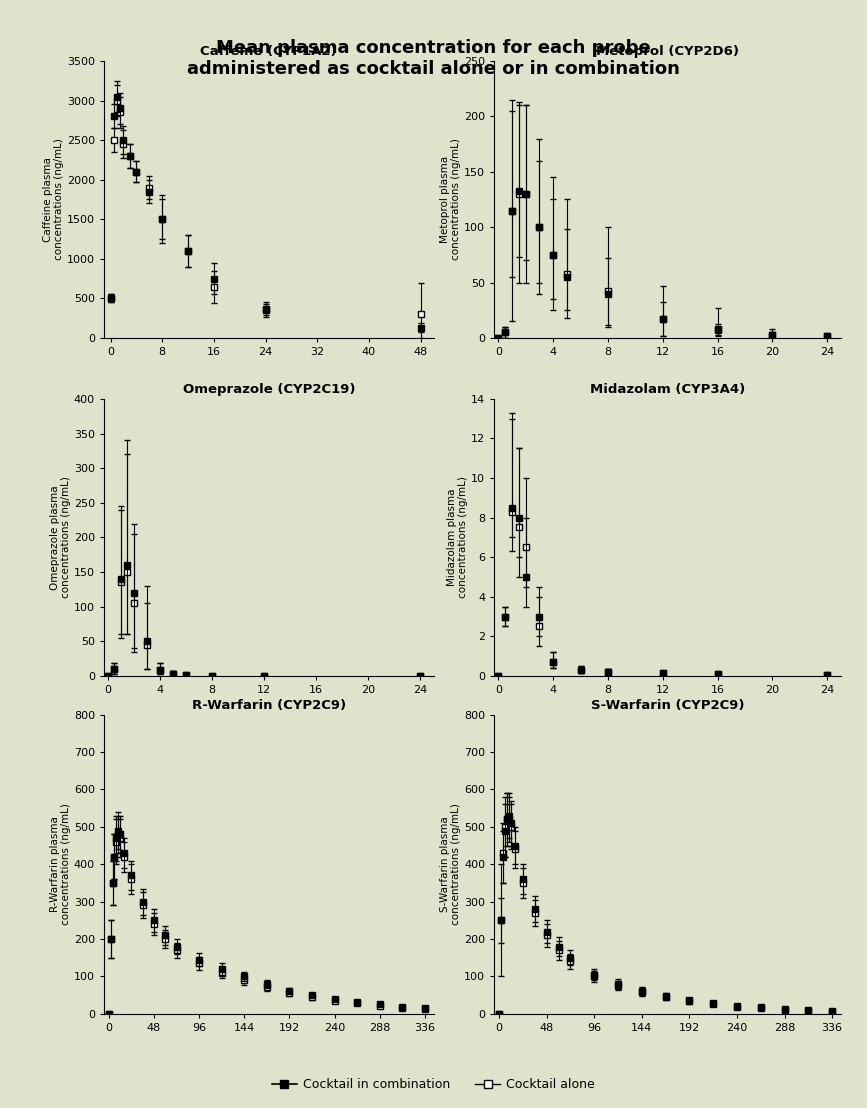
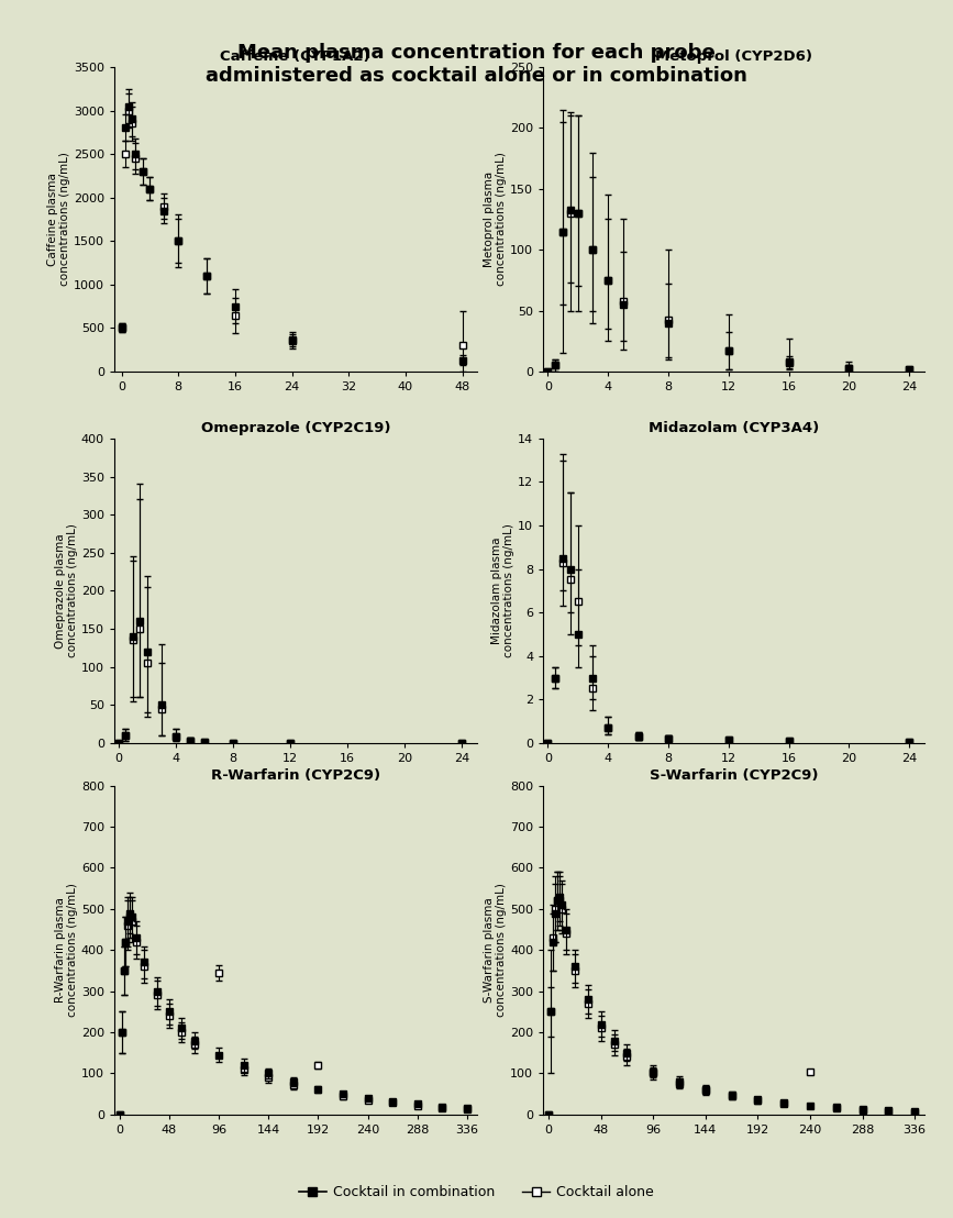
R-Warfarin (CYP2C9)/Cocktail alone/96: 135 -> 345
R-Warfarin (CYP2C9)/Cocktail alone/192: 55 -> 120
S-Warfarin (CYP2C9)/Cocktail alone/240: 19 -> 105
